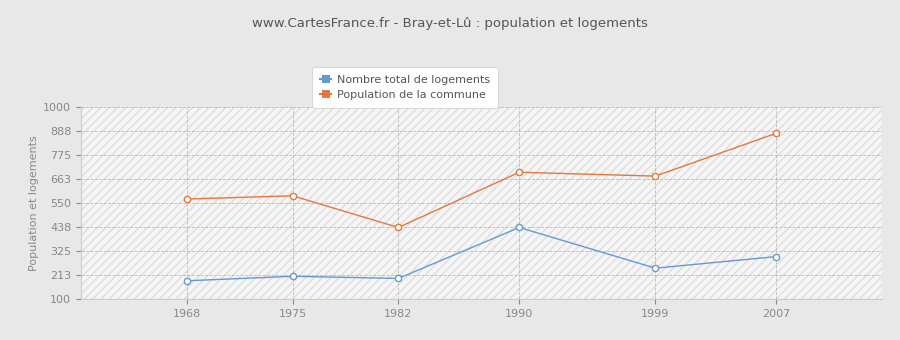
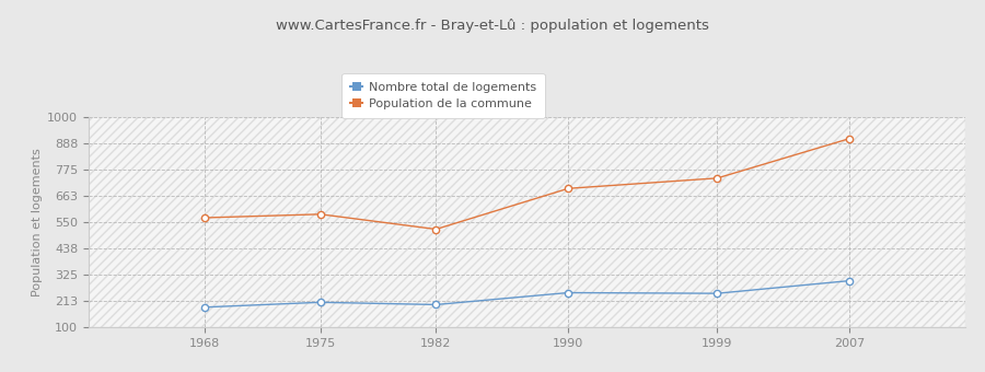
Population de la commune/1982: 435 -> 519
Nombre total de logements/1990: 435 -> 248
Population de la commune/1999: 675 -> 737
Population de la commune/2007: 875 -> 906
